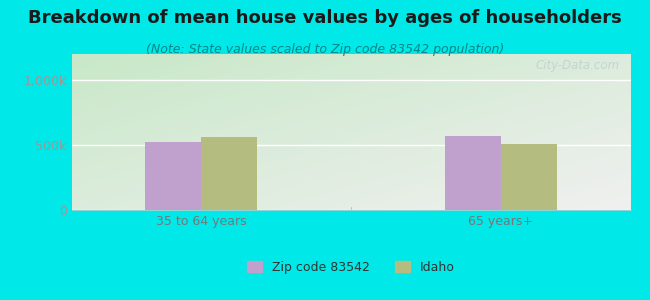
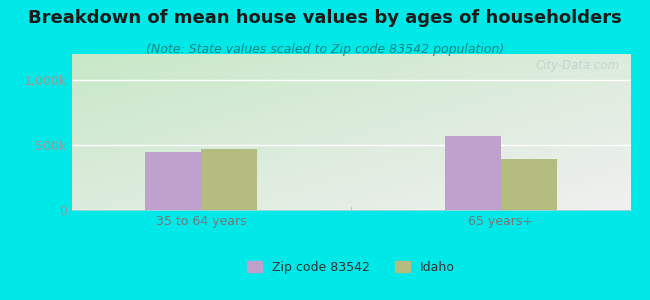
Zip code 83542/35 to 64 years: 520k -> 450k
Idaho/35 to 64 years: 560k -> 470k
Idaho/65 years+: 510k -> 390k
